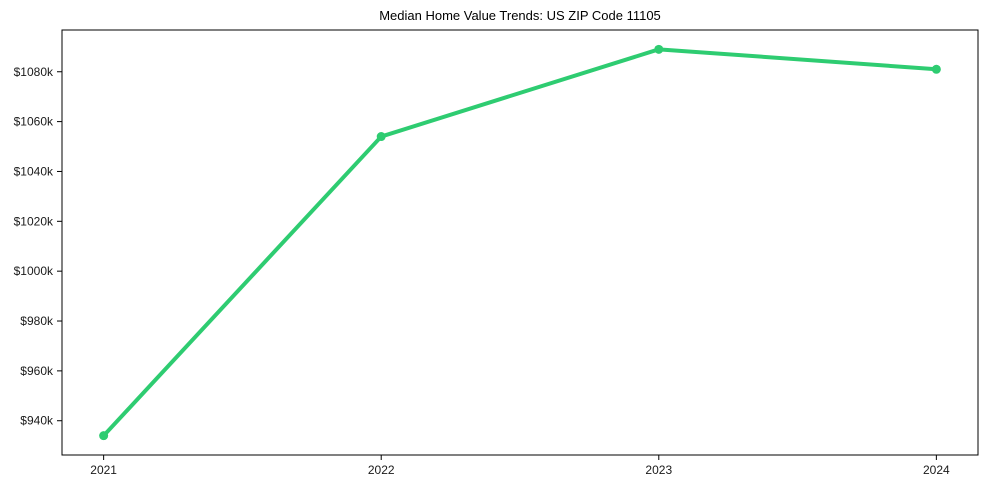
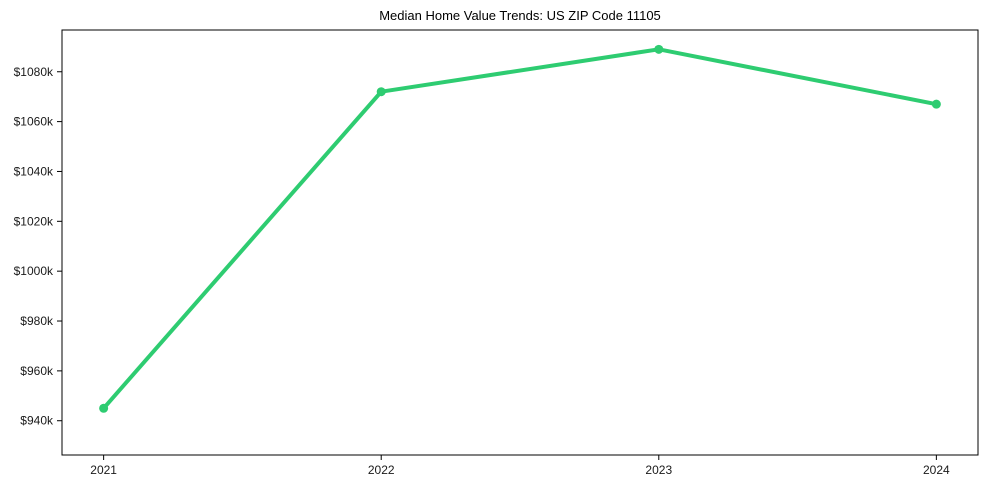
2021: $934k -> $945k
2022: $1054k -> $1072k
2024: $1081k -> $1067k
